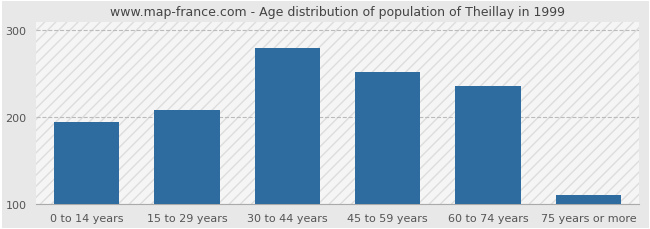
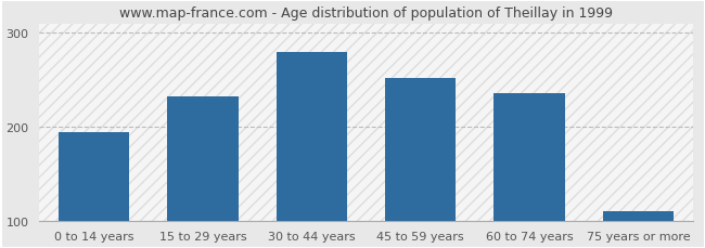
15 to 29 years: 208 -> 232
